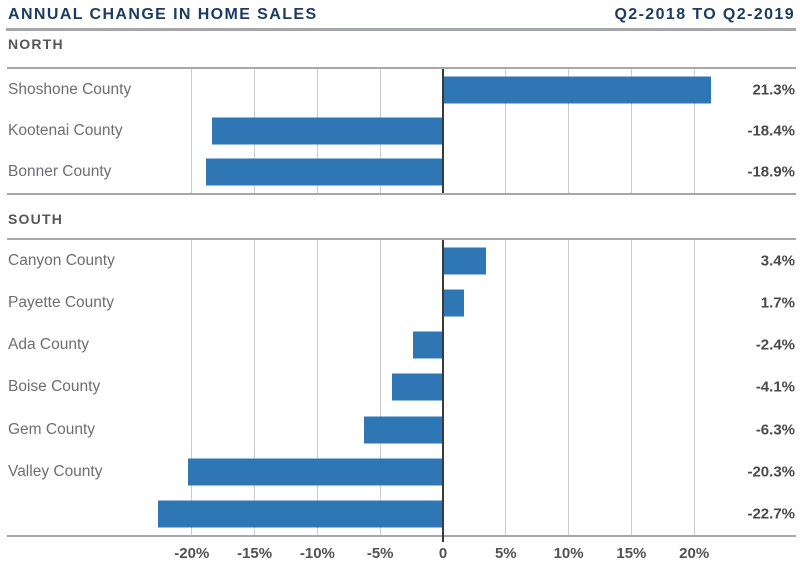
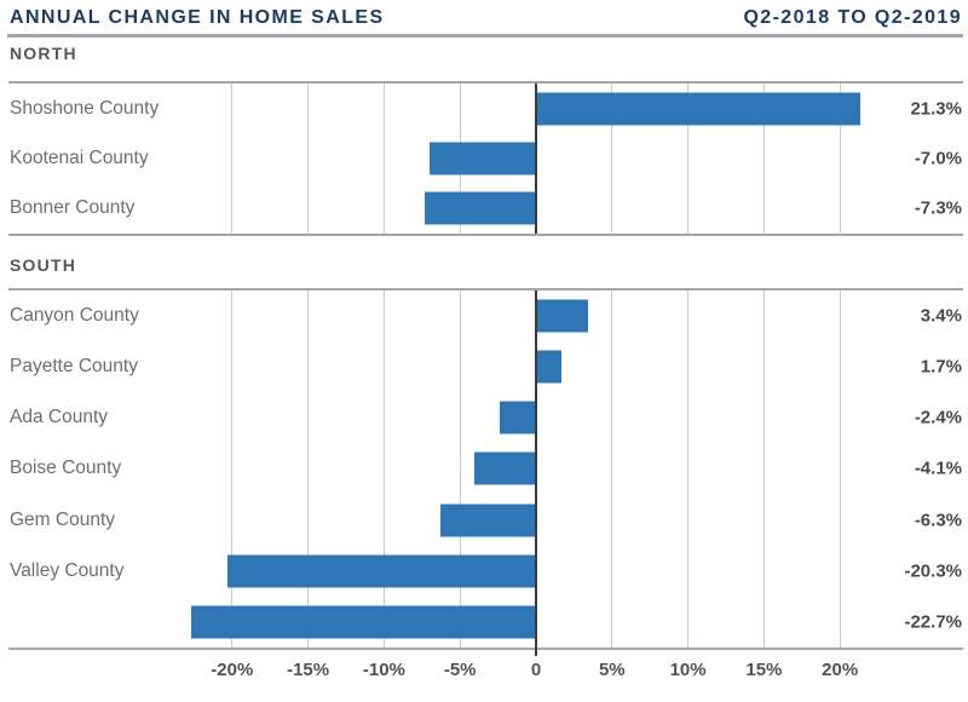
NORTH/Kootenai County: -18.4% -> -7.0%
NORTH/Bonner County: -18.9% -> -7.3%
